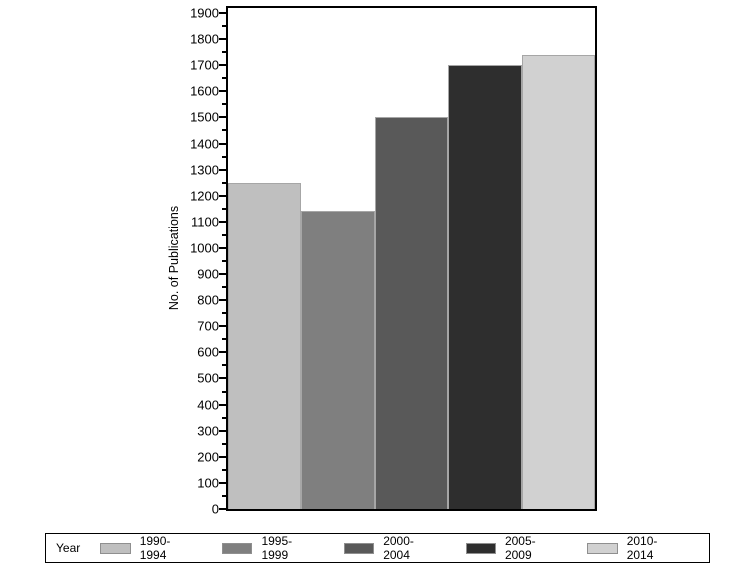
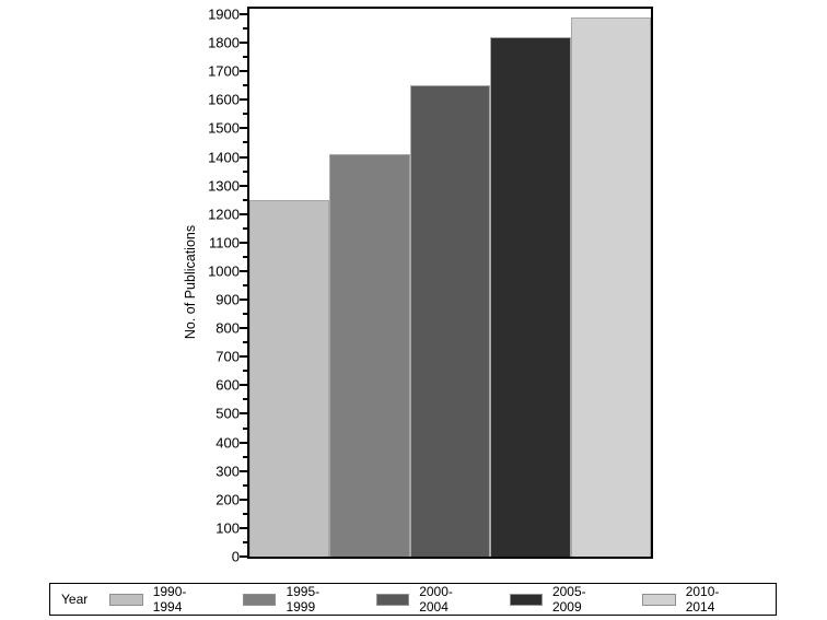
1995-1999: 1140 -> 1410
2000-2004: 1500 -> 1650
2005-2009: 1700 -> 1820
2010-2014: 1740 -> 1890
